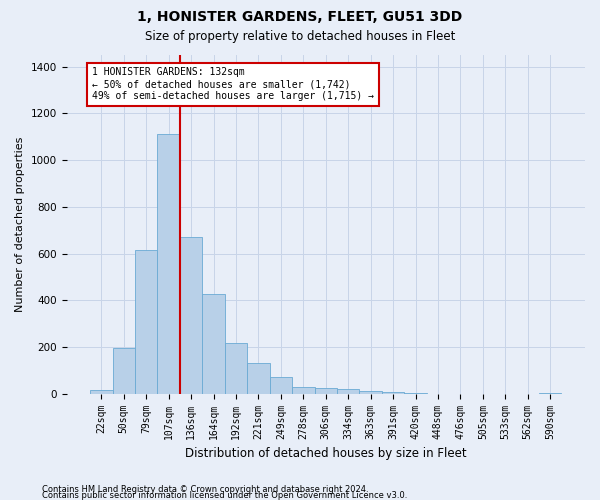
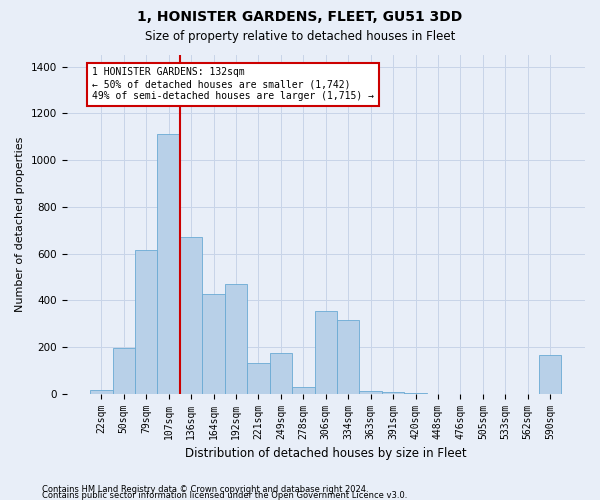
192sqm: 215 -> 470
249sqm: 70 -> 175
306sqm: 25 -> 355
334sqm: 20 -> 315
590sqm: 3 -> 165
